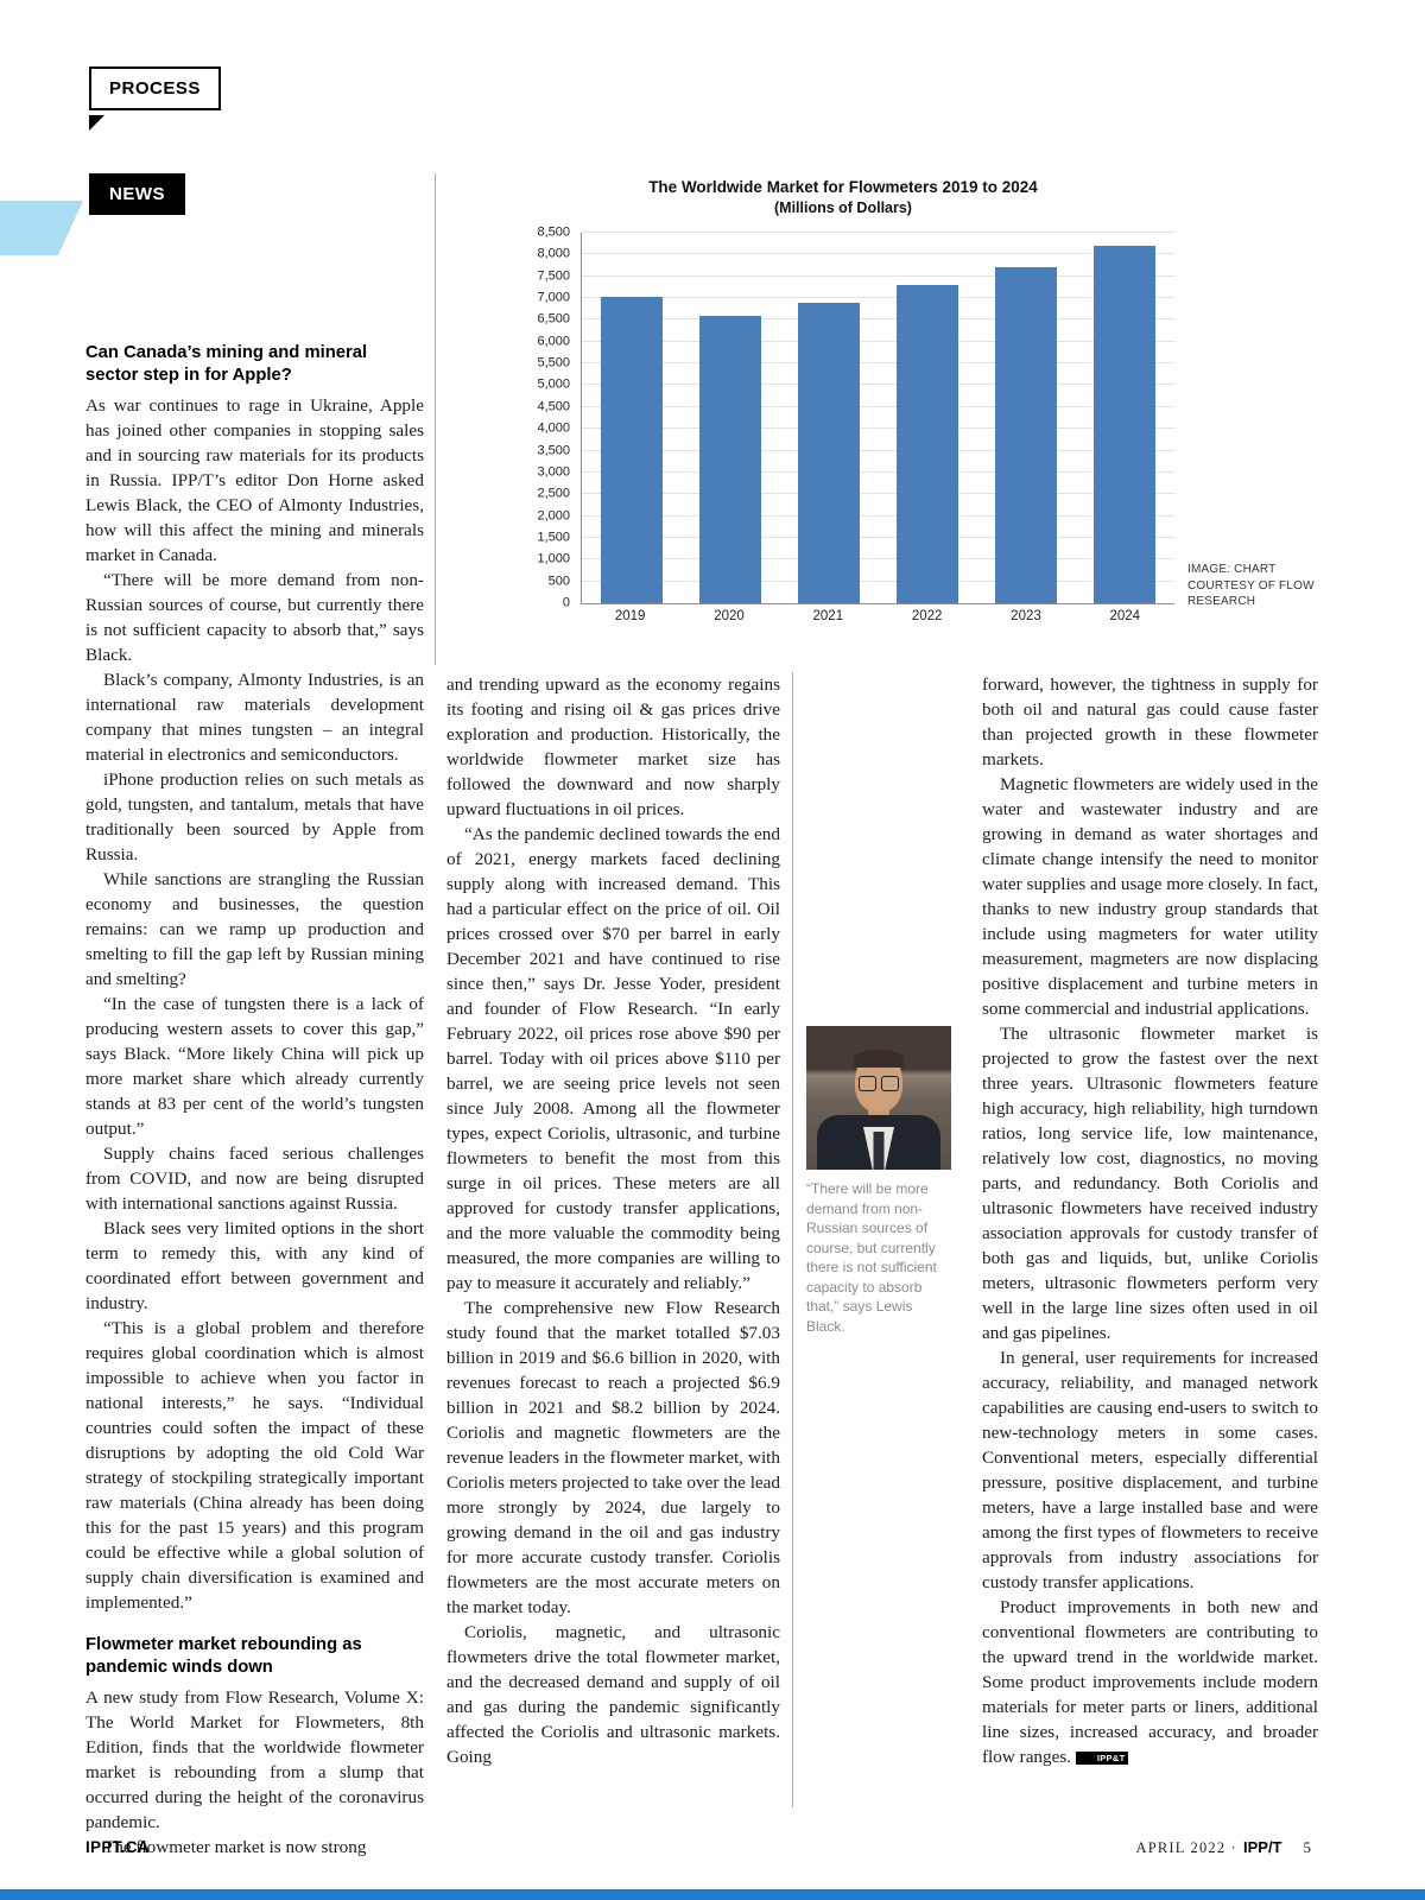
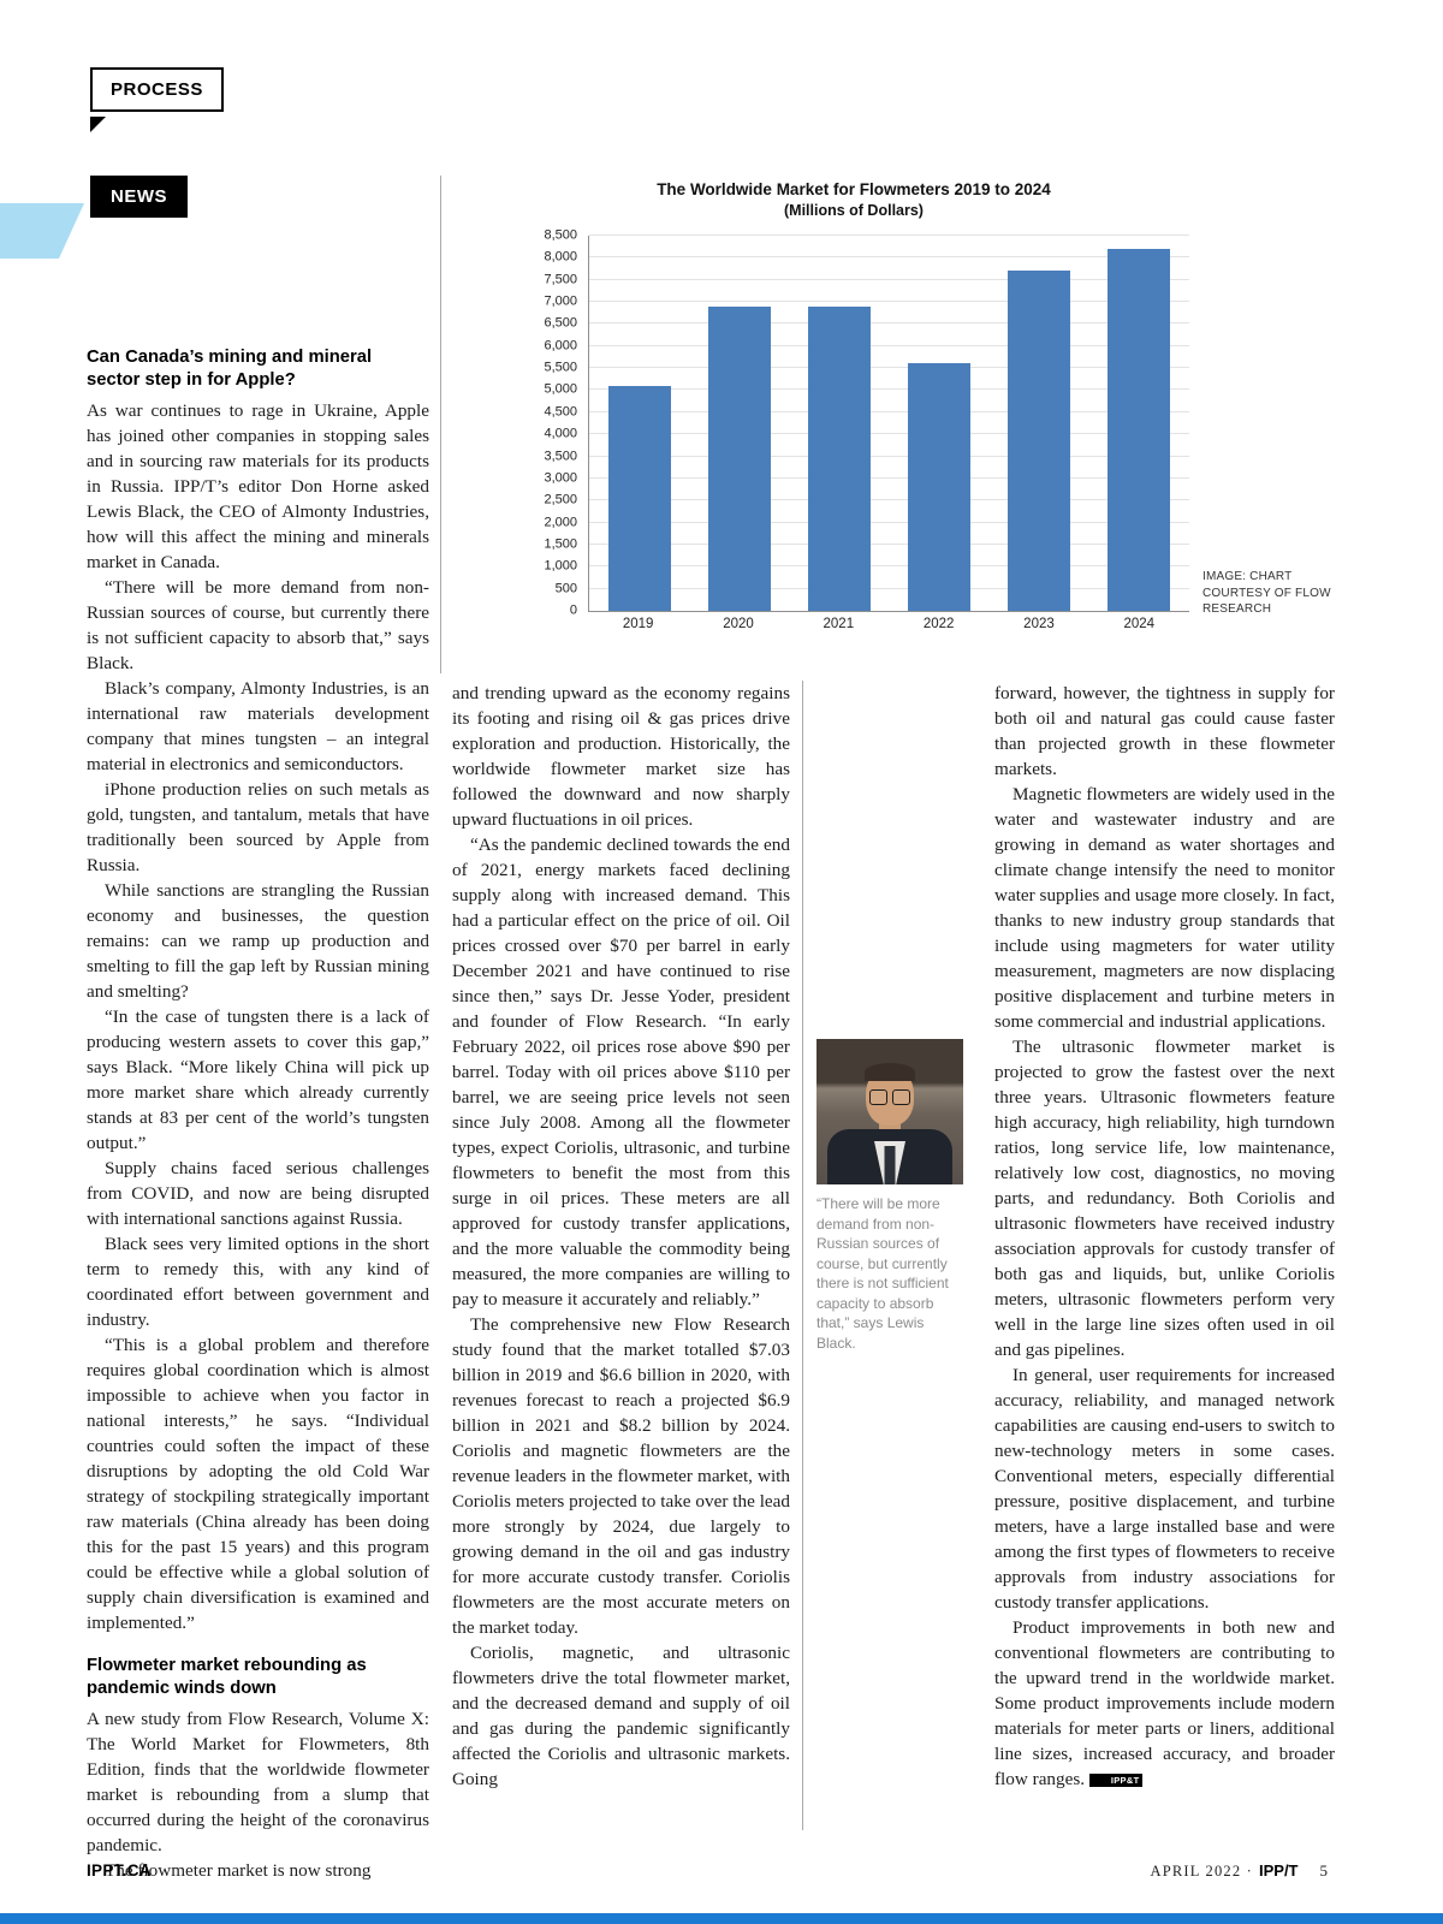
2019: 7000 -> 5100
2020: 6600 -> 6900
2022: 7300 -> 5600
